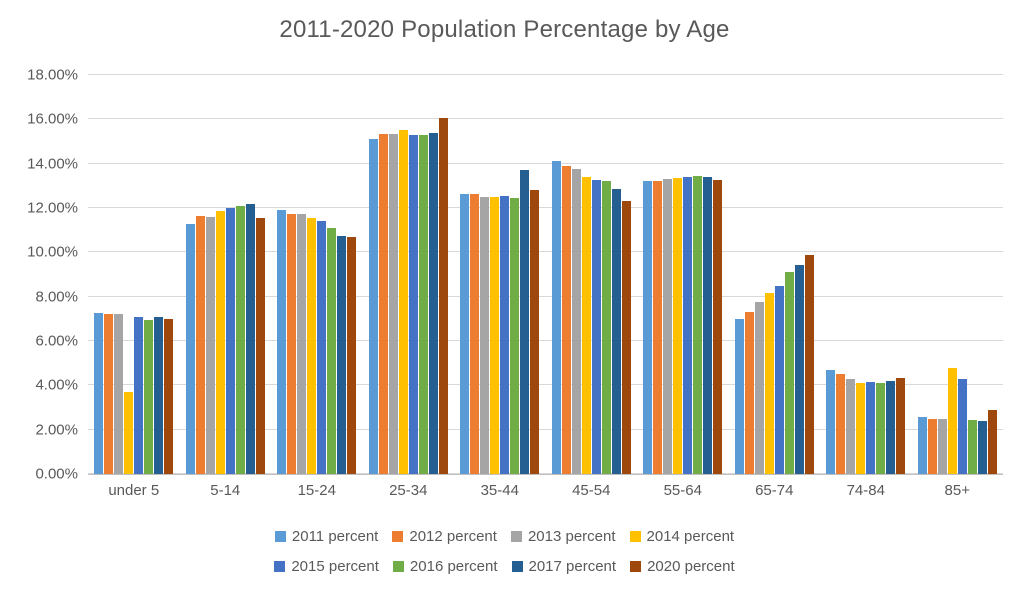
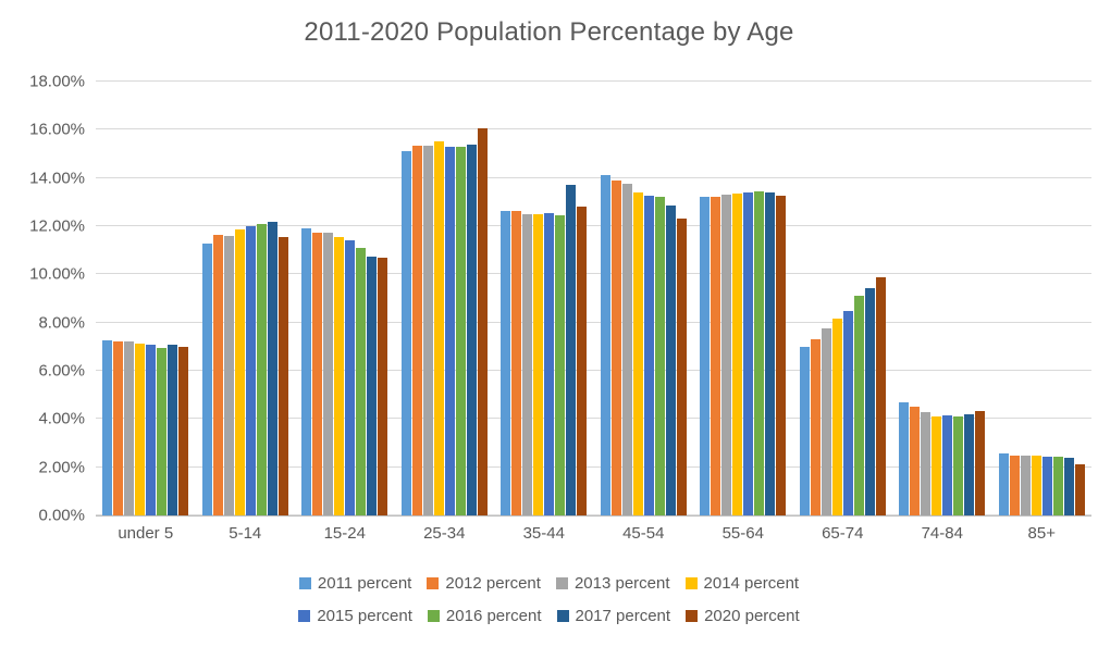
2014 percent/under 5: 3.7% -> 7.2%
2014 percent/85+: 4.8% -> 2.5%
2015 percent/85+: 4.3% -> 2.5%
2020 percent/85+: 2.9% -> 2.1%
